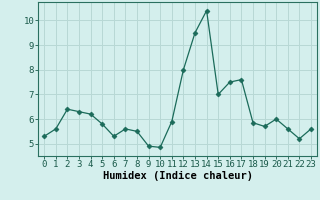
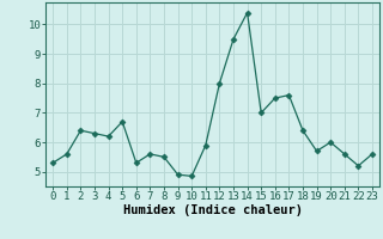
5: 5.80 -> 6.70
18: 5.85 -> 6.40
